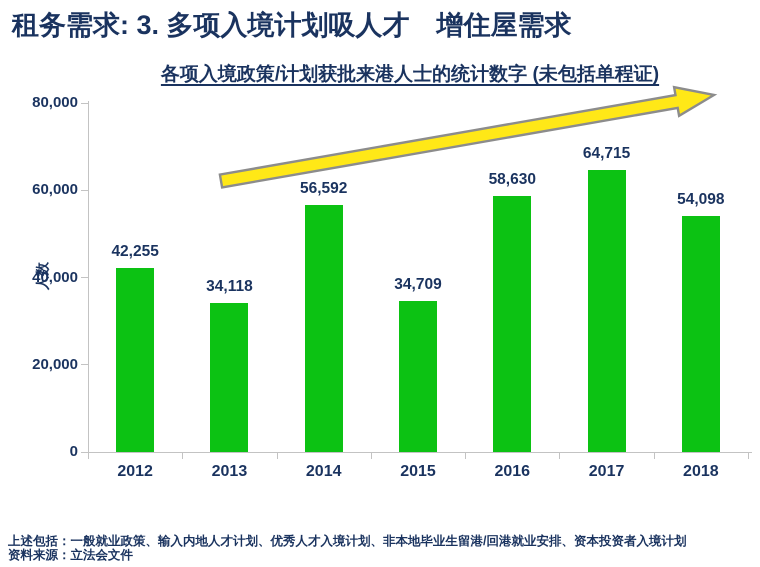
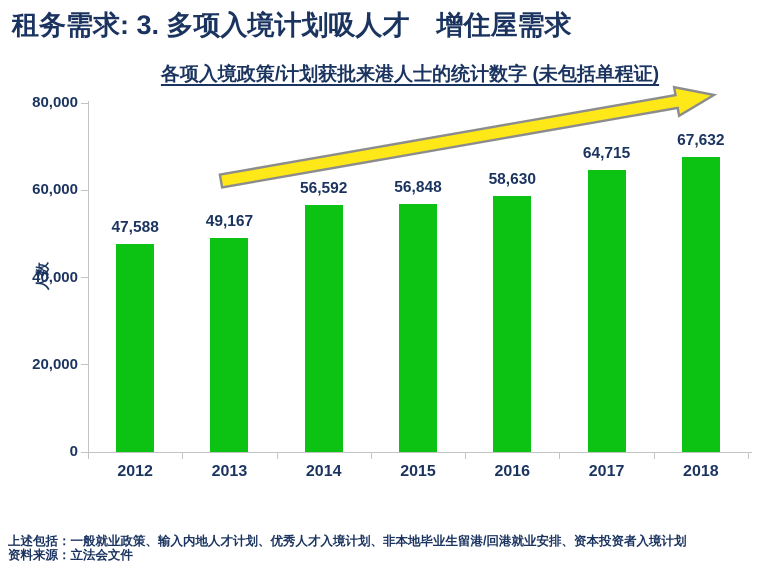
2012: 42,255 -> 47,588
2013: 34,118 -> 49,167
2015: 34,709 -> 56,848
2018: 54,098 -> 67,632
